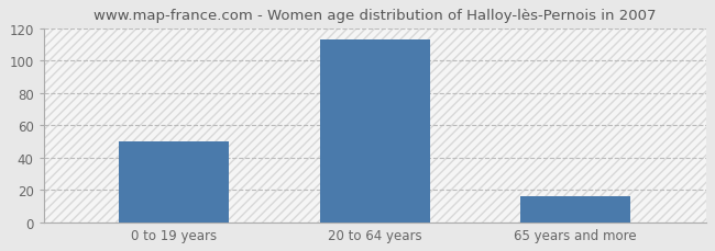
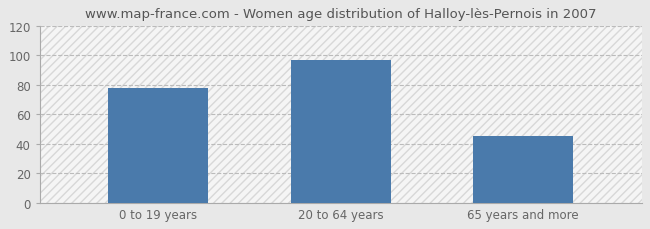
0 to 19 years: 50 -> 78
20 to 64 years: 113 -> 97
65 years and more: 16 -> 45
